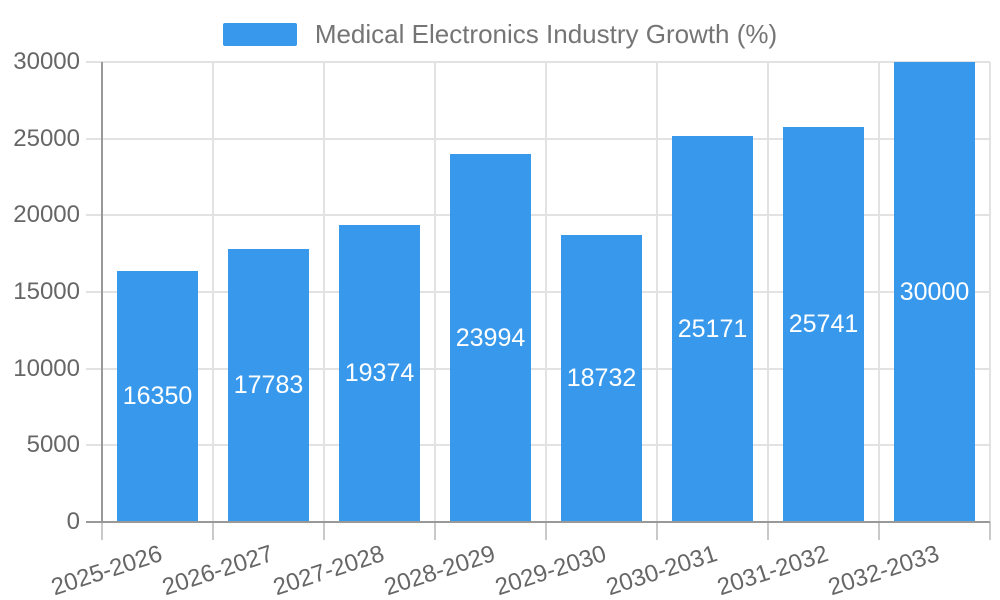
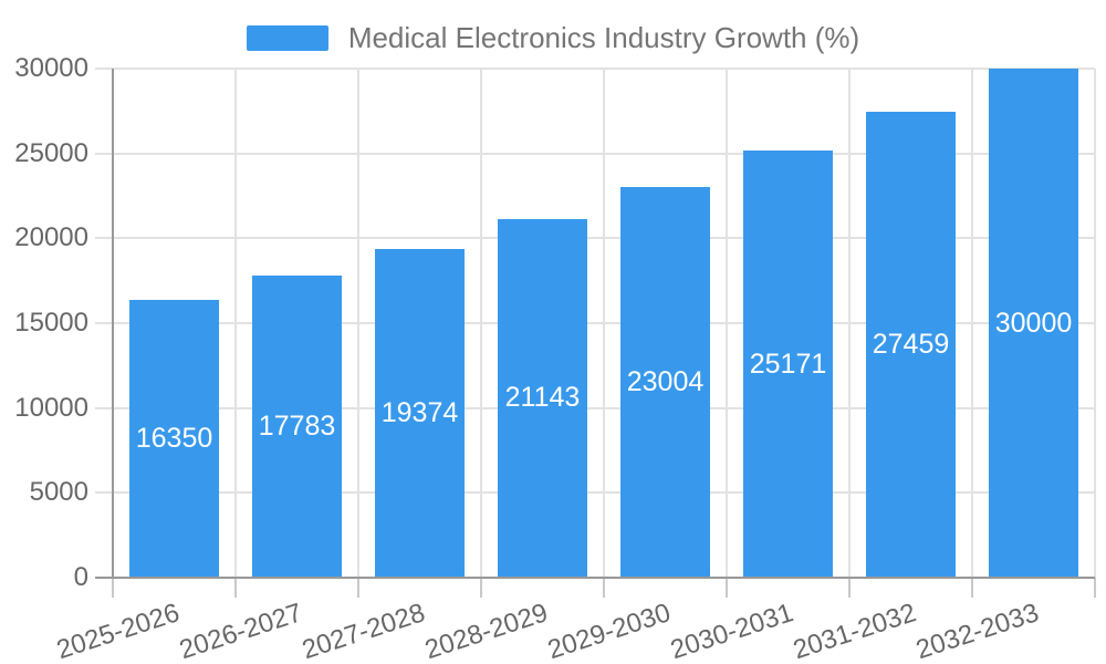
2028-2029: 23994 -> 21143
2029-2030: 18732 -> 23004
2031-2032: 25741 -> 27459
